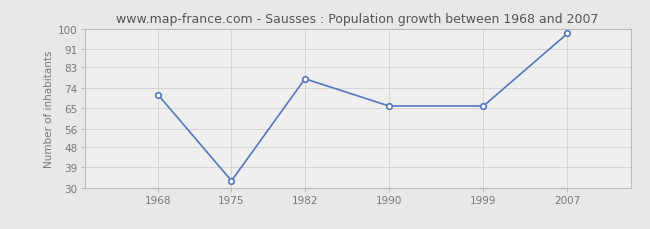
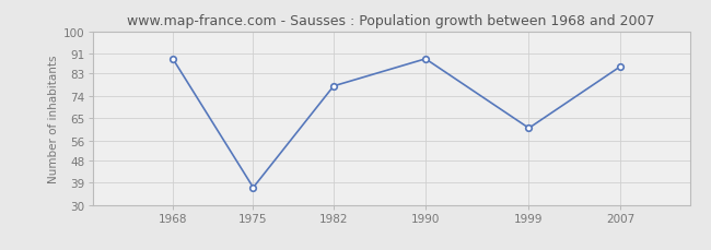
1968: 71 -> 89
1975: 33 -> 37
1990: 66 -> 89
1999: 66 -> 61
2007: 98 -> 86
